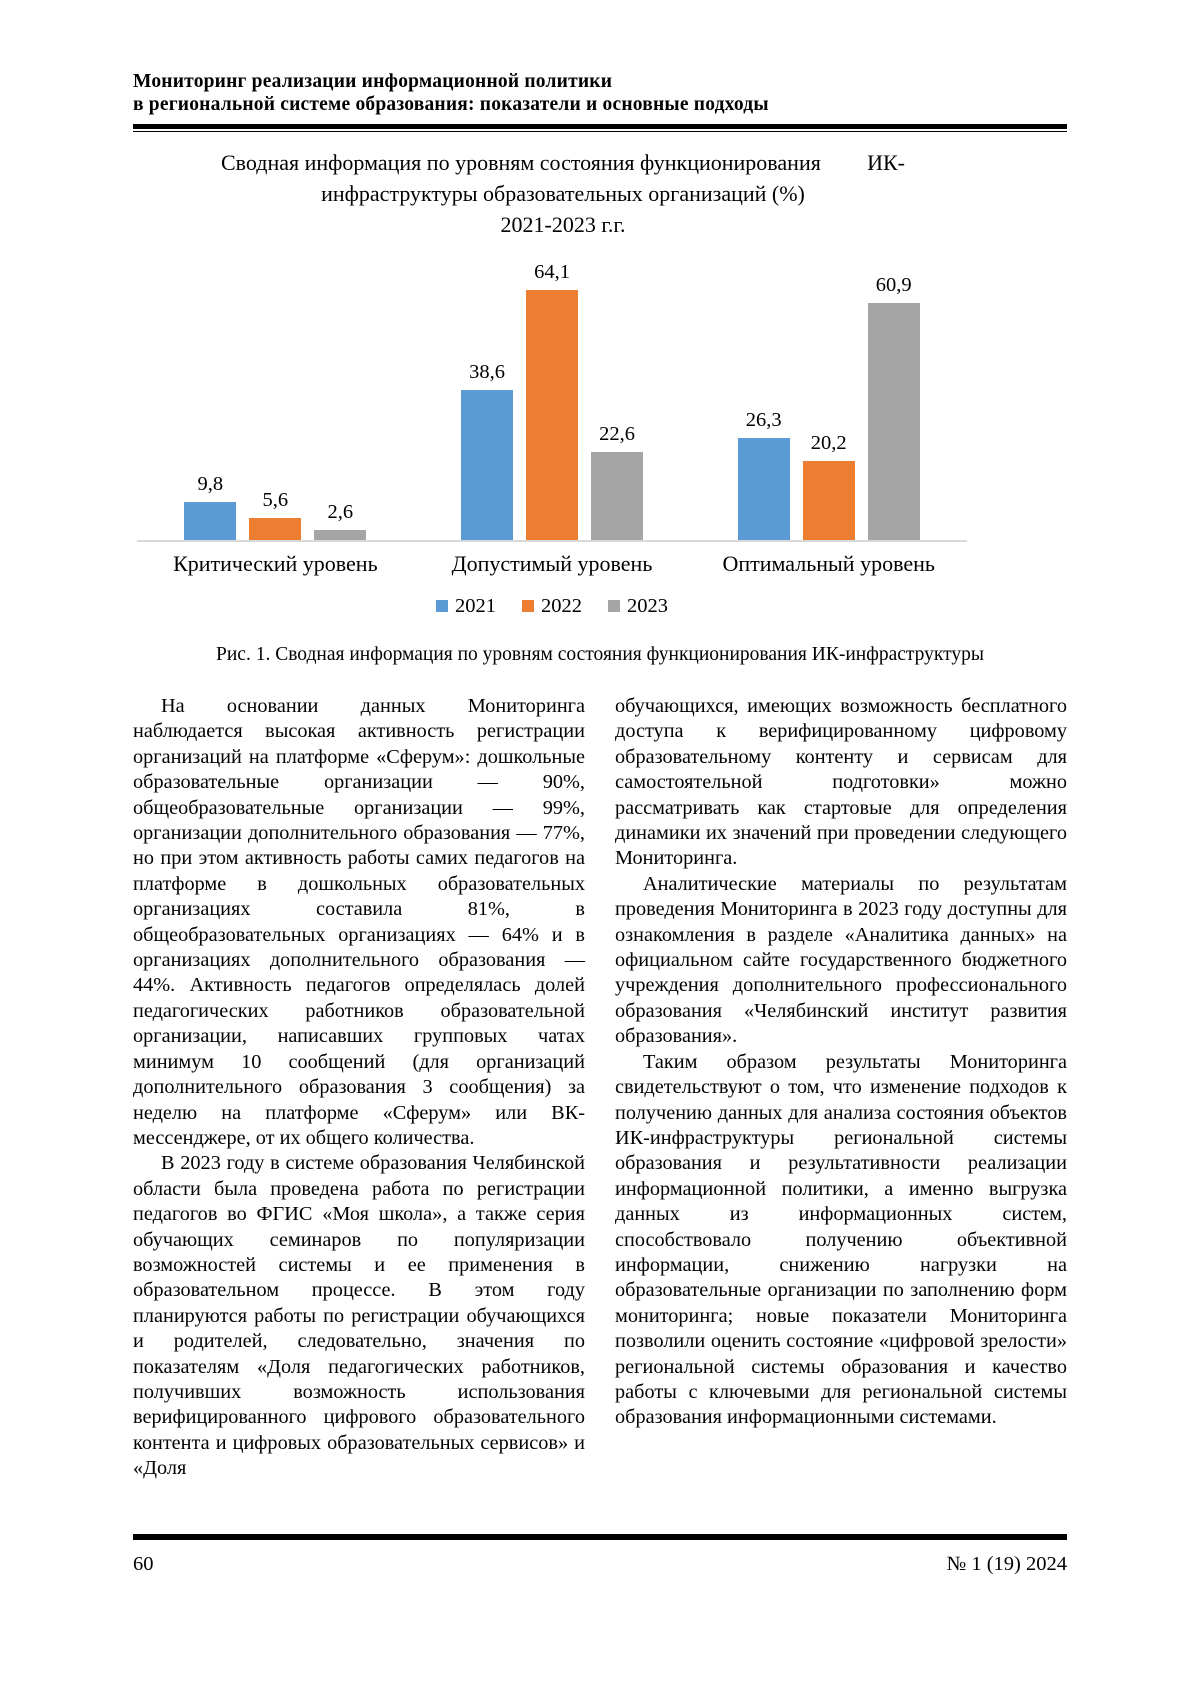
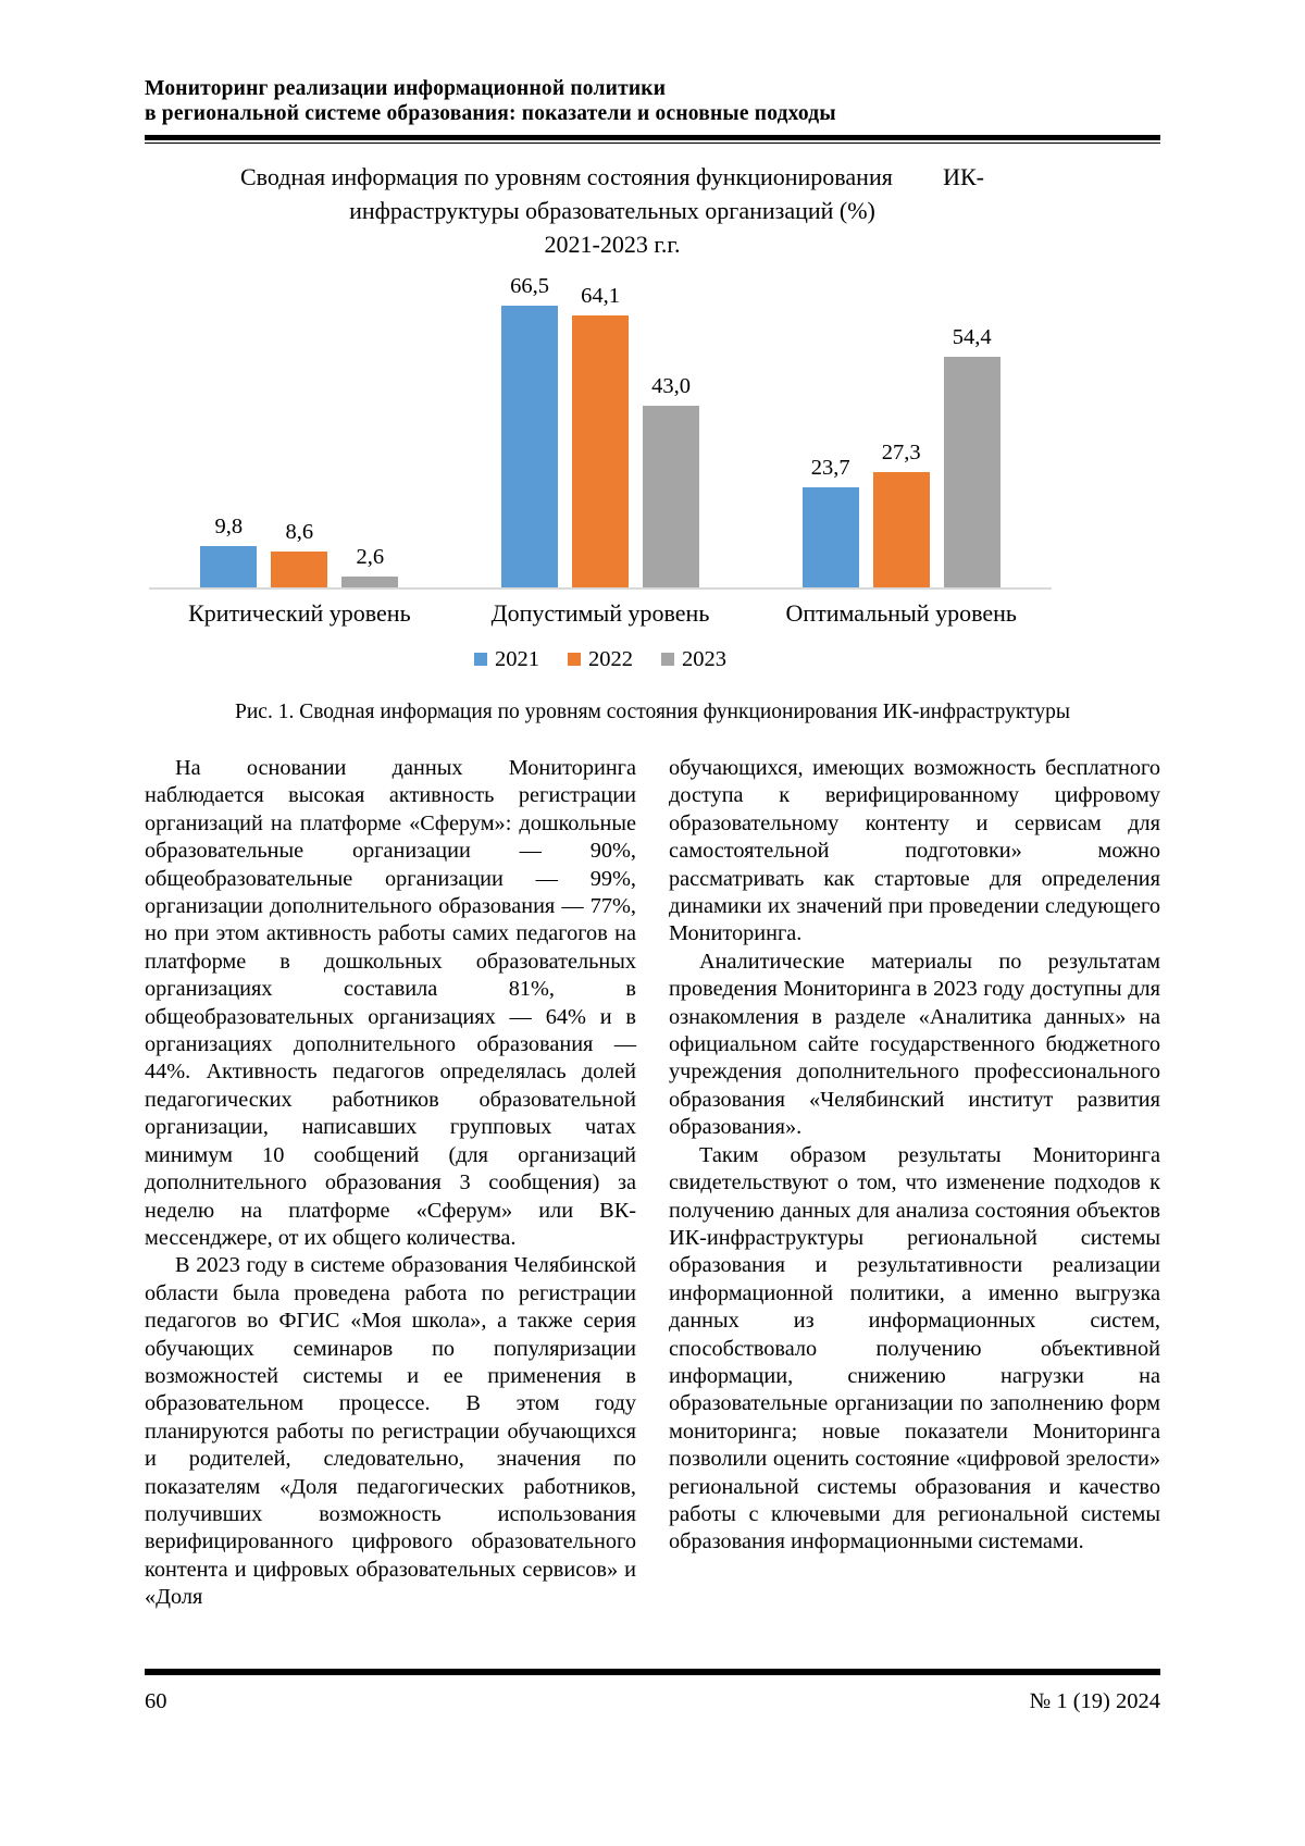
2022/Критический уровень: 5,6 -> 8,6
2021/Допустимый уровень: 38,6 -> 66,5
2023/Допустимый уровень: 22,6 -> 43,0
2021/Оптимальный уровень: 26,3 -> 23,7
2022/Оптимальный уровень: 20,2 -> 27,3
2023/Оптимальный уровень: 60,9 -> 54,4
